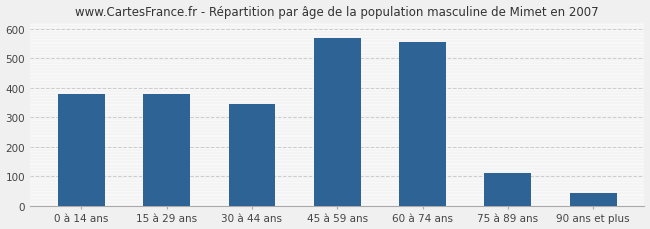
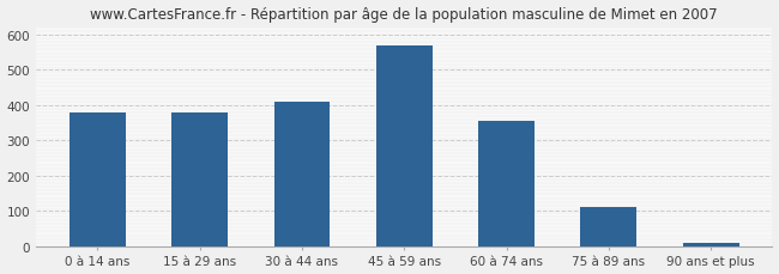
30 à 44 ans: 345 -> 408
60 à 74 ans: 555 -> 355
90 ans et plus: 45 -> 8
